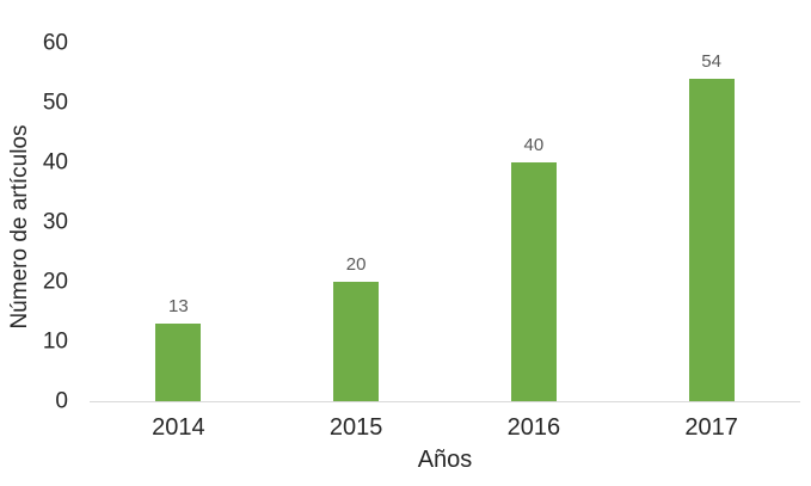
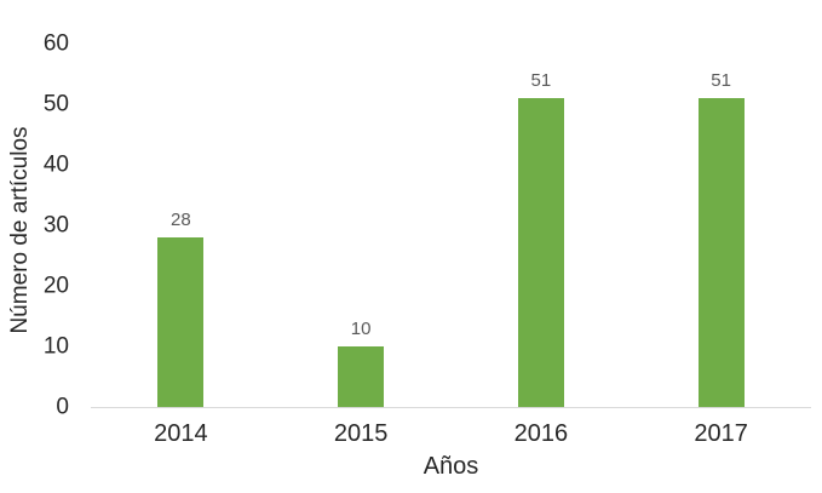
2014: 13 -> 28
2015: 20 -> 10
2016: 40 -> 51
2017: 54 -> 51
